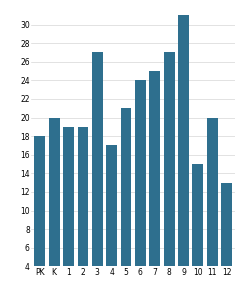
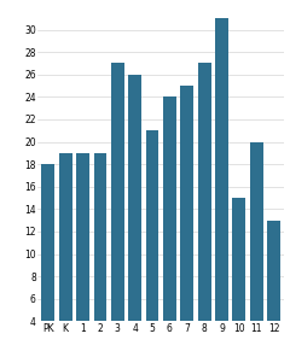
K: 20 -> 19
4: 17 -> 26
